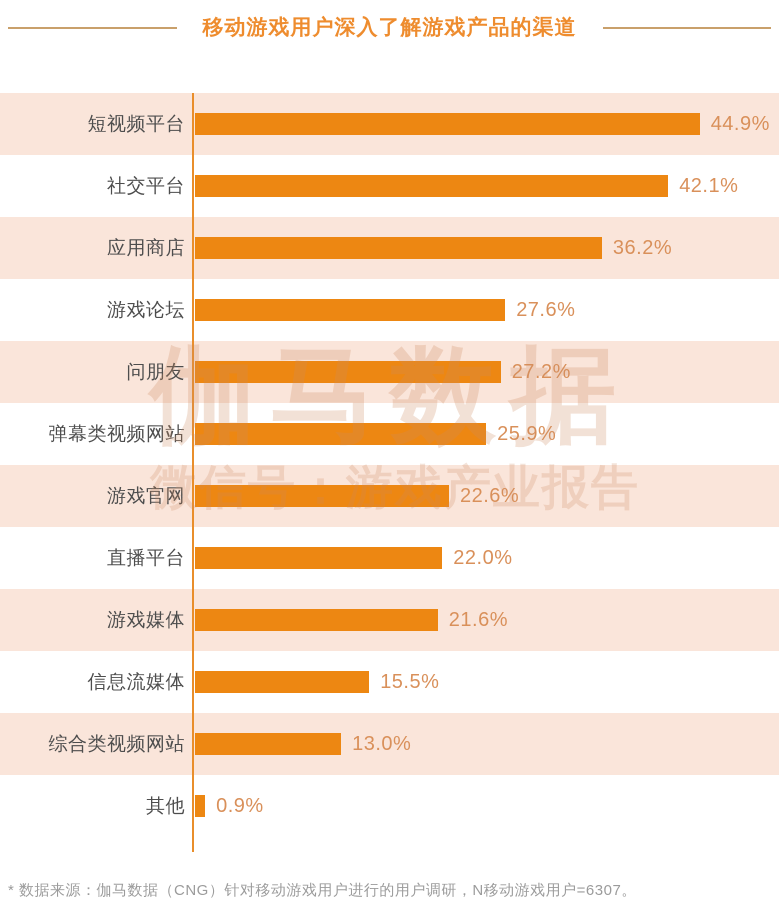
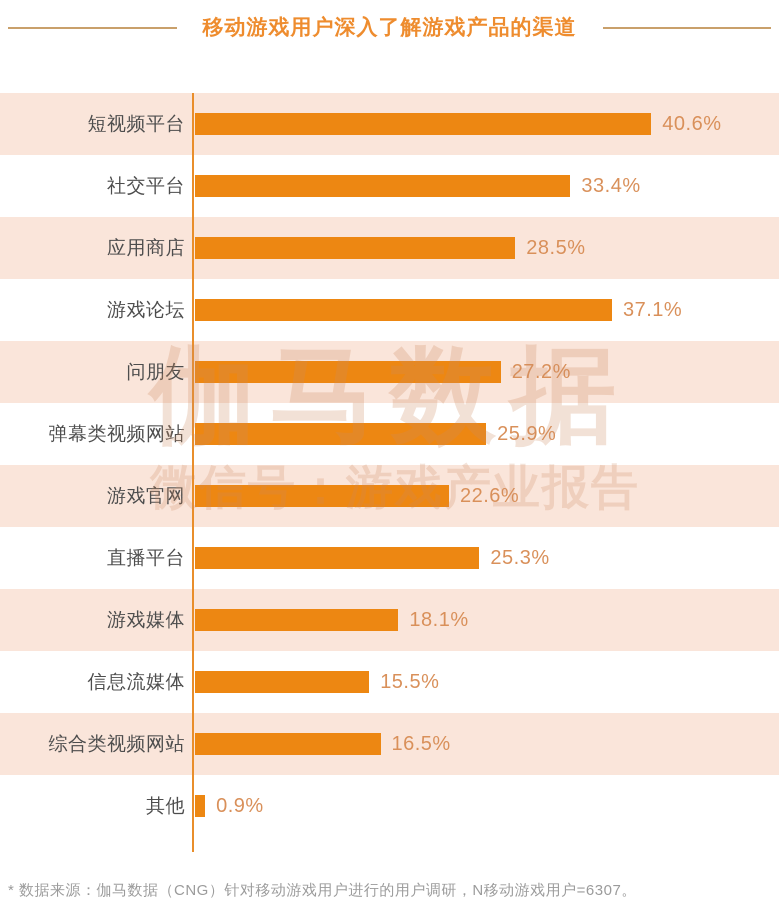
短视频平台: 44.9% -> 40.6%
社交平台: 42.1% -> 33.4%
应用商店: 36.2% -> 28.5%
游戏论坛: 27.6% -> 37.1%
直播平台: 22.0% -> 25.3%
游戏媒体: 21.6% -> 18.1%
综合类视频网站: 13.0% -> 16.5%
